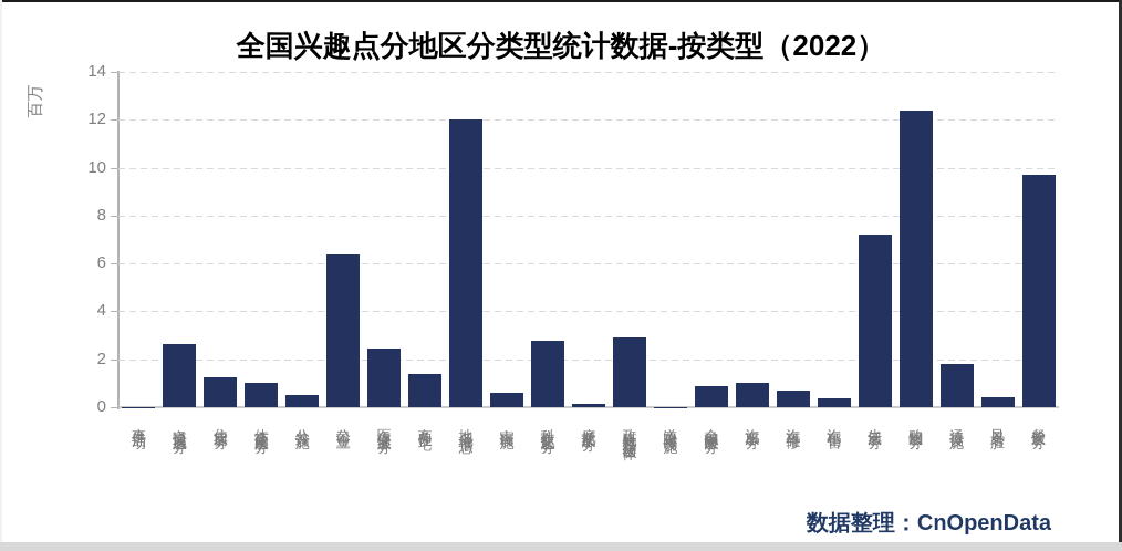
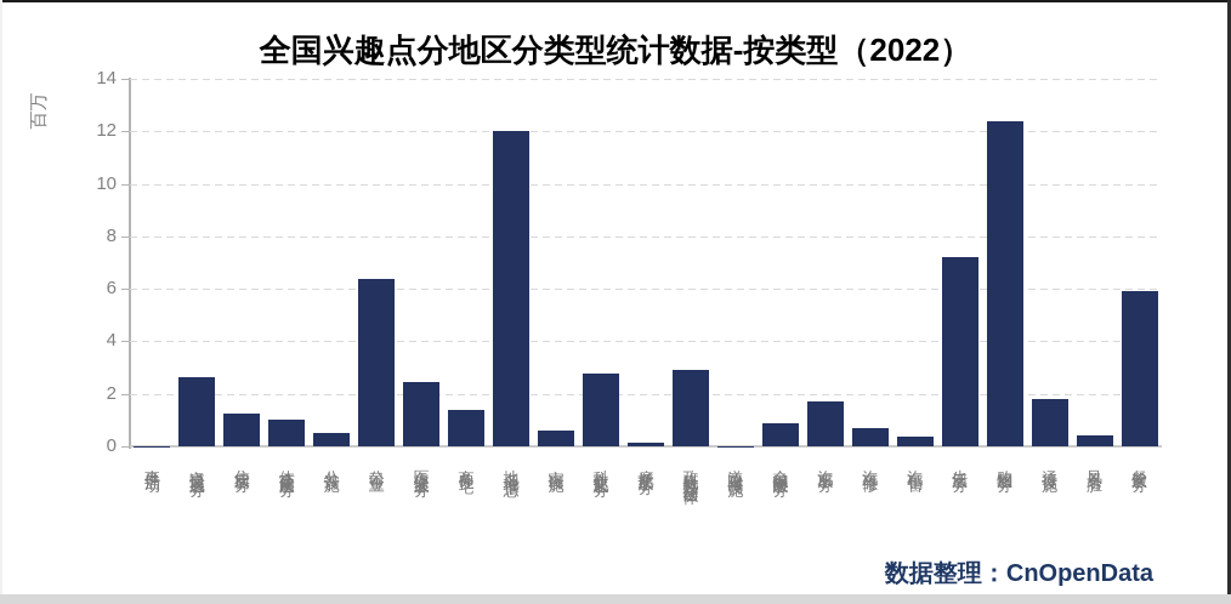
汽车服务: 1.0 -> 1.7
餐饮服务: 9.7 -> 5.9
